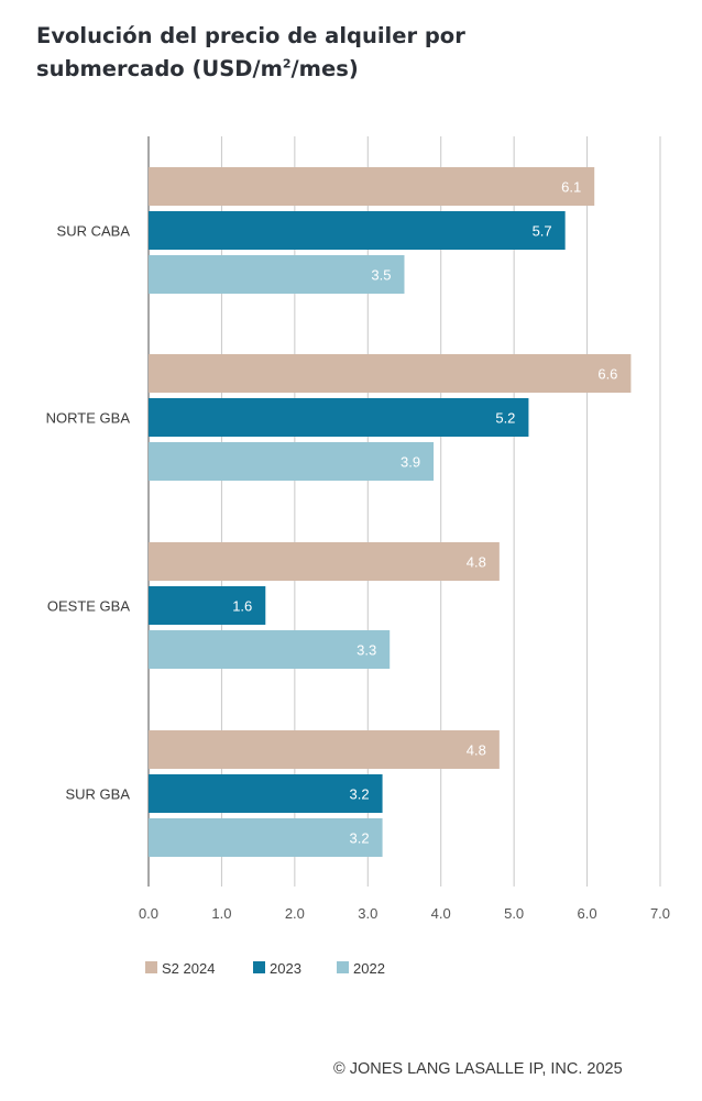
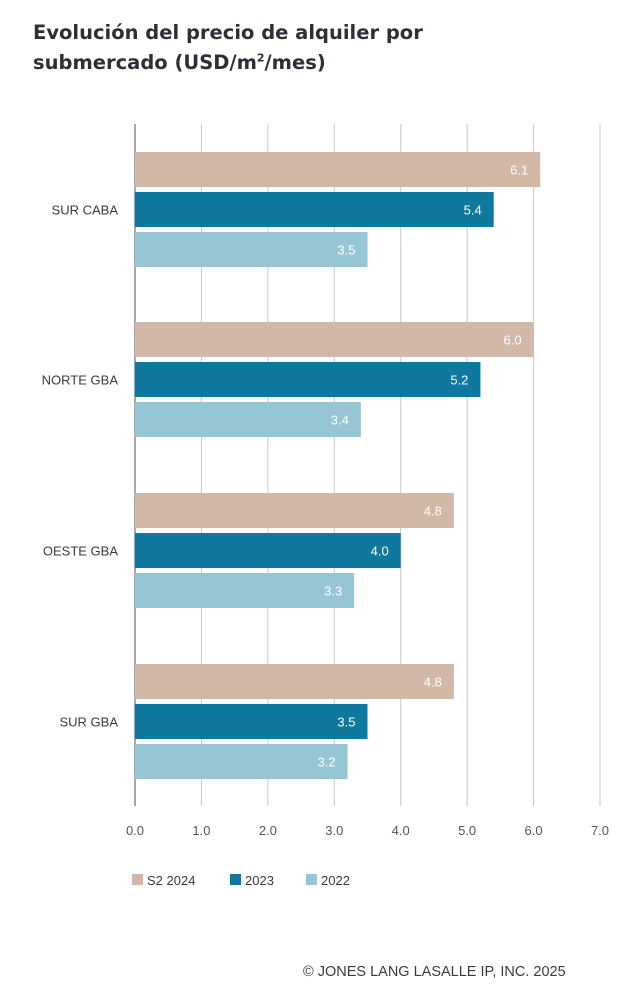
2023/SUR CABA: 5.7 -> 5.4
S2 2024/NORTE GBA: 6.6 -> 6.0
2022/NORTE GBA: 3.9 -> 3.4
2023/OESTE GBA: 1.6 -> 4.0
2023/SUR GBA: 3.2 -> 3.5
